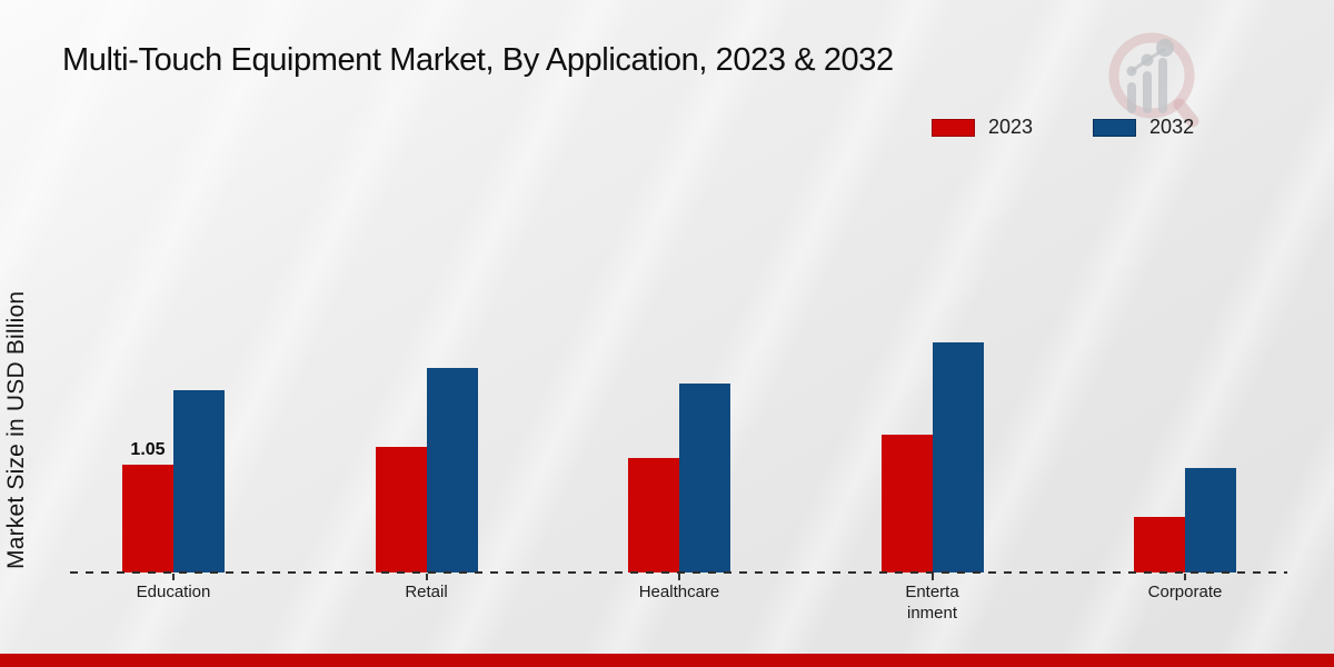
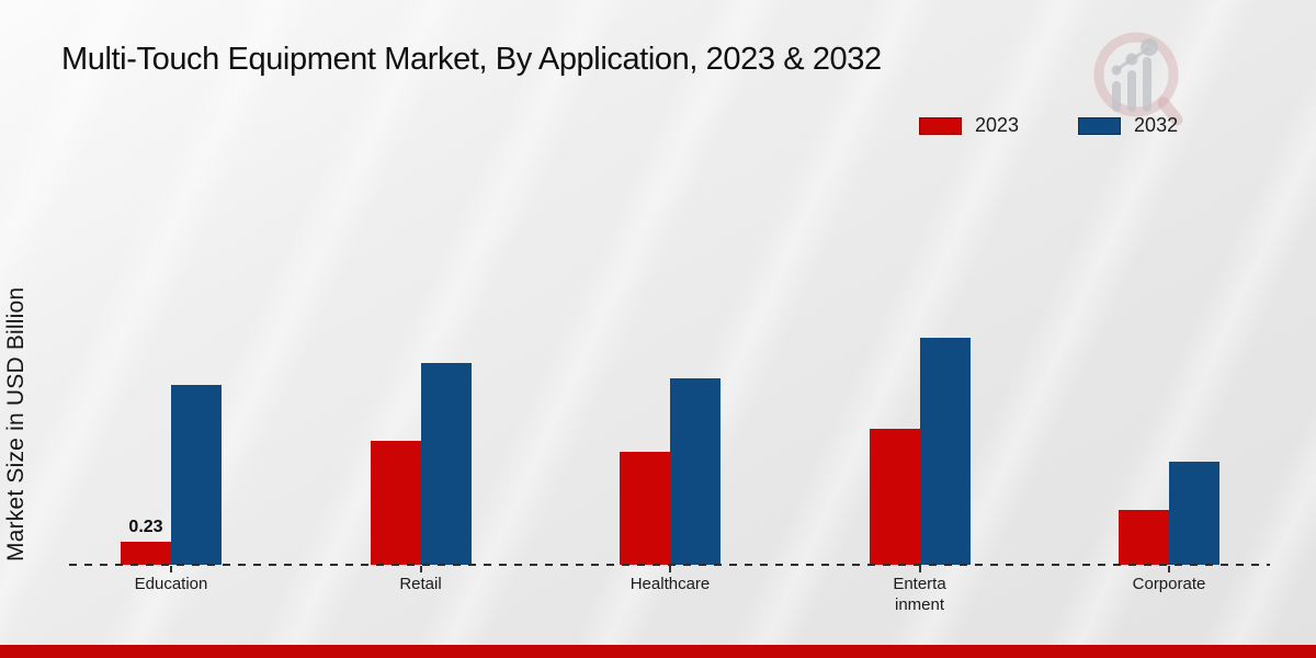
2023/Education: 1.05 -> 0.23
